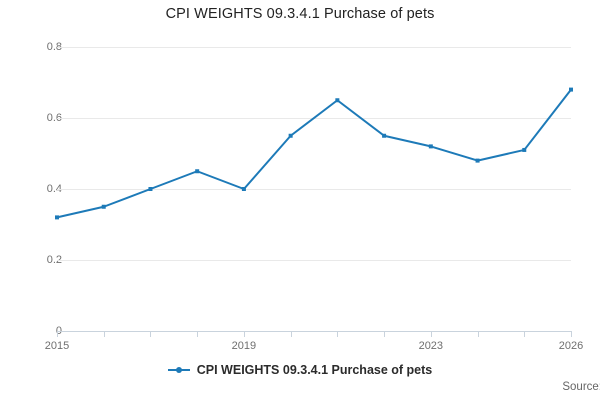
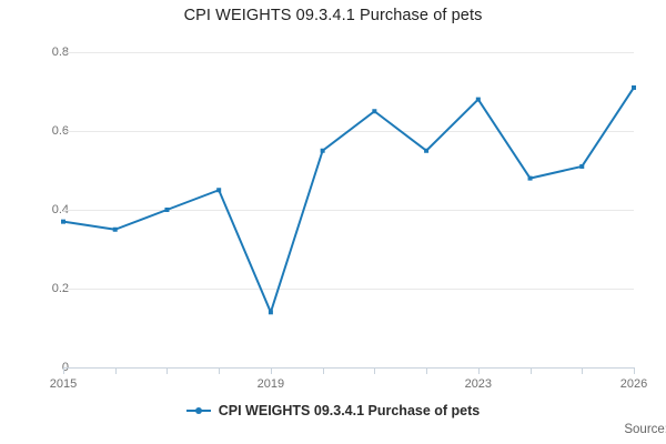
2015: 0.32 -> 0.37
2019: 0.40 -> 0.14
2023: 0.52 -> 0.68
2026: 0.68 -> 0.71
